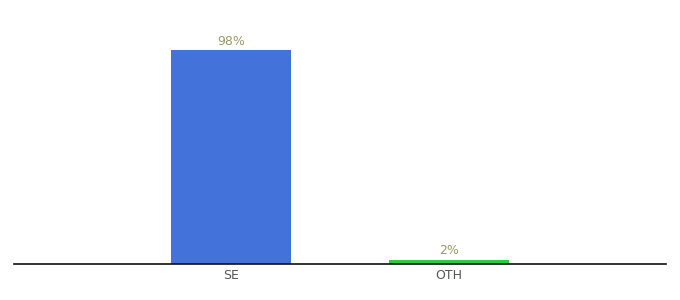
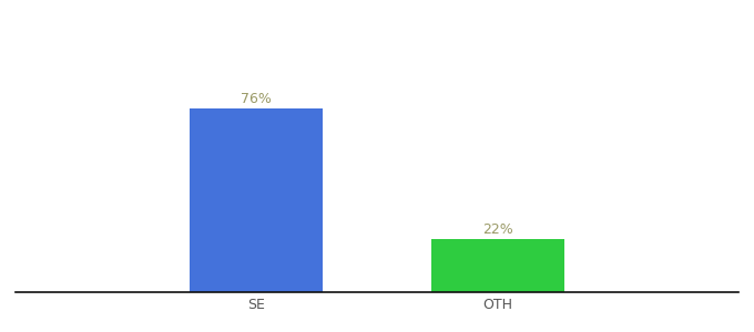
SE: 98% -> 76%
OTH: 2% -> 22%
